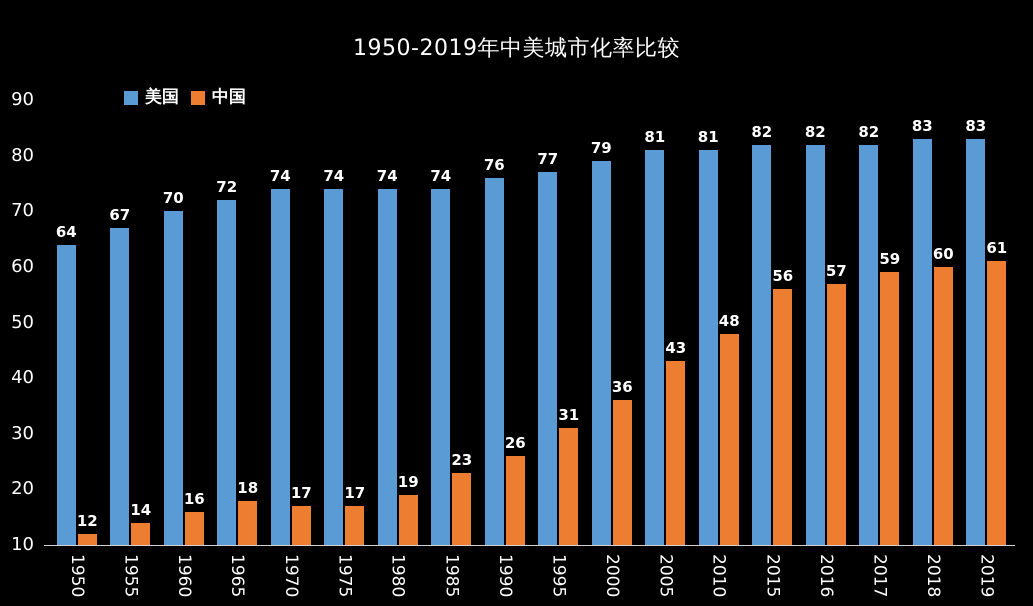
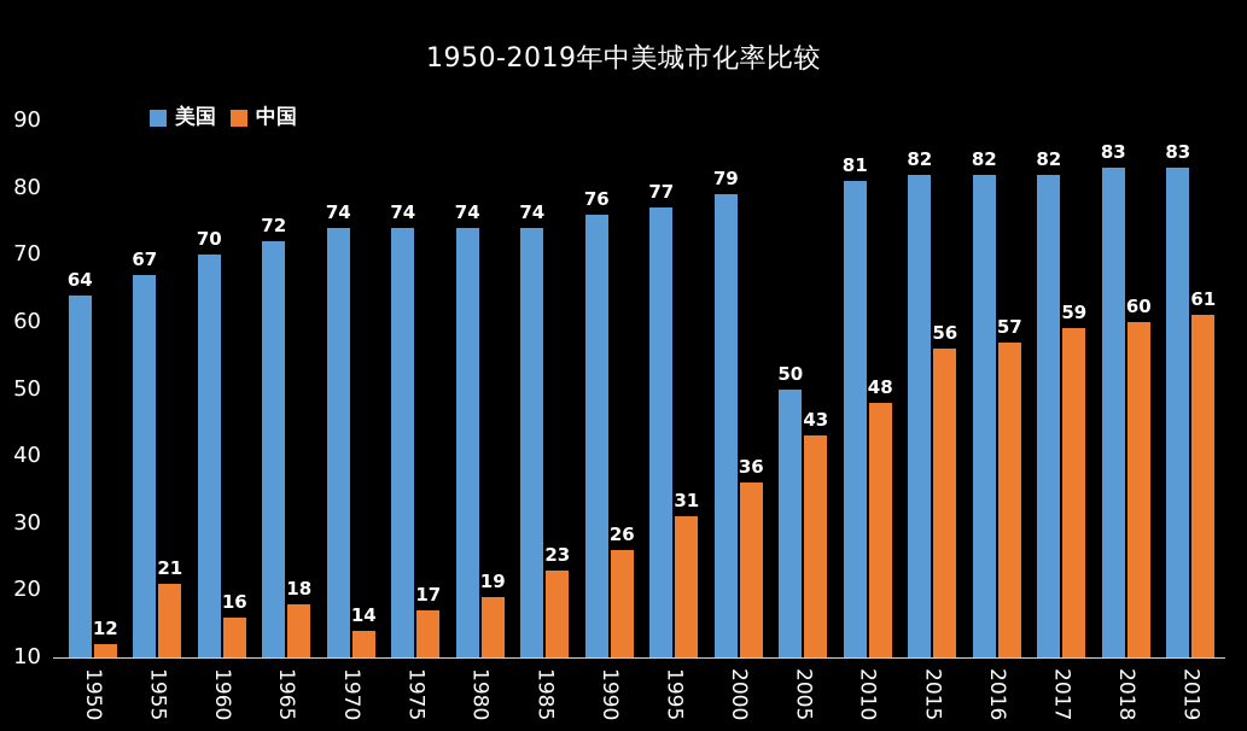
中国/1955: 14 -> 21
中国/1970: 17 -> 14
美国/2005: 81 -> 50
